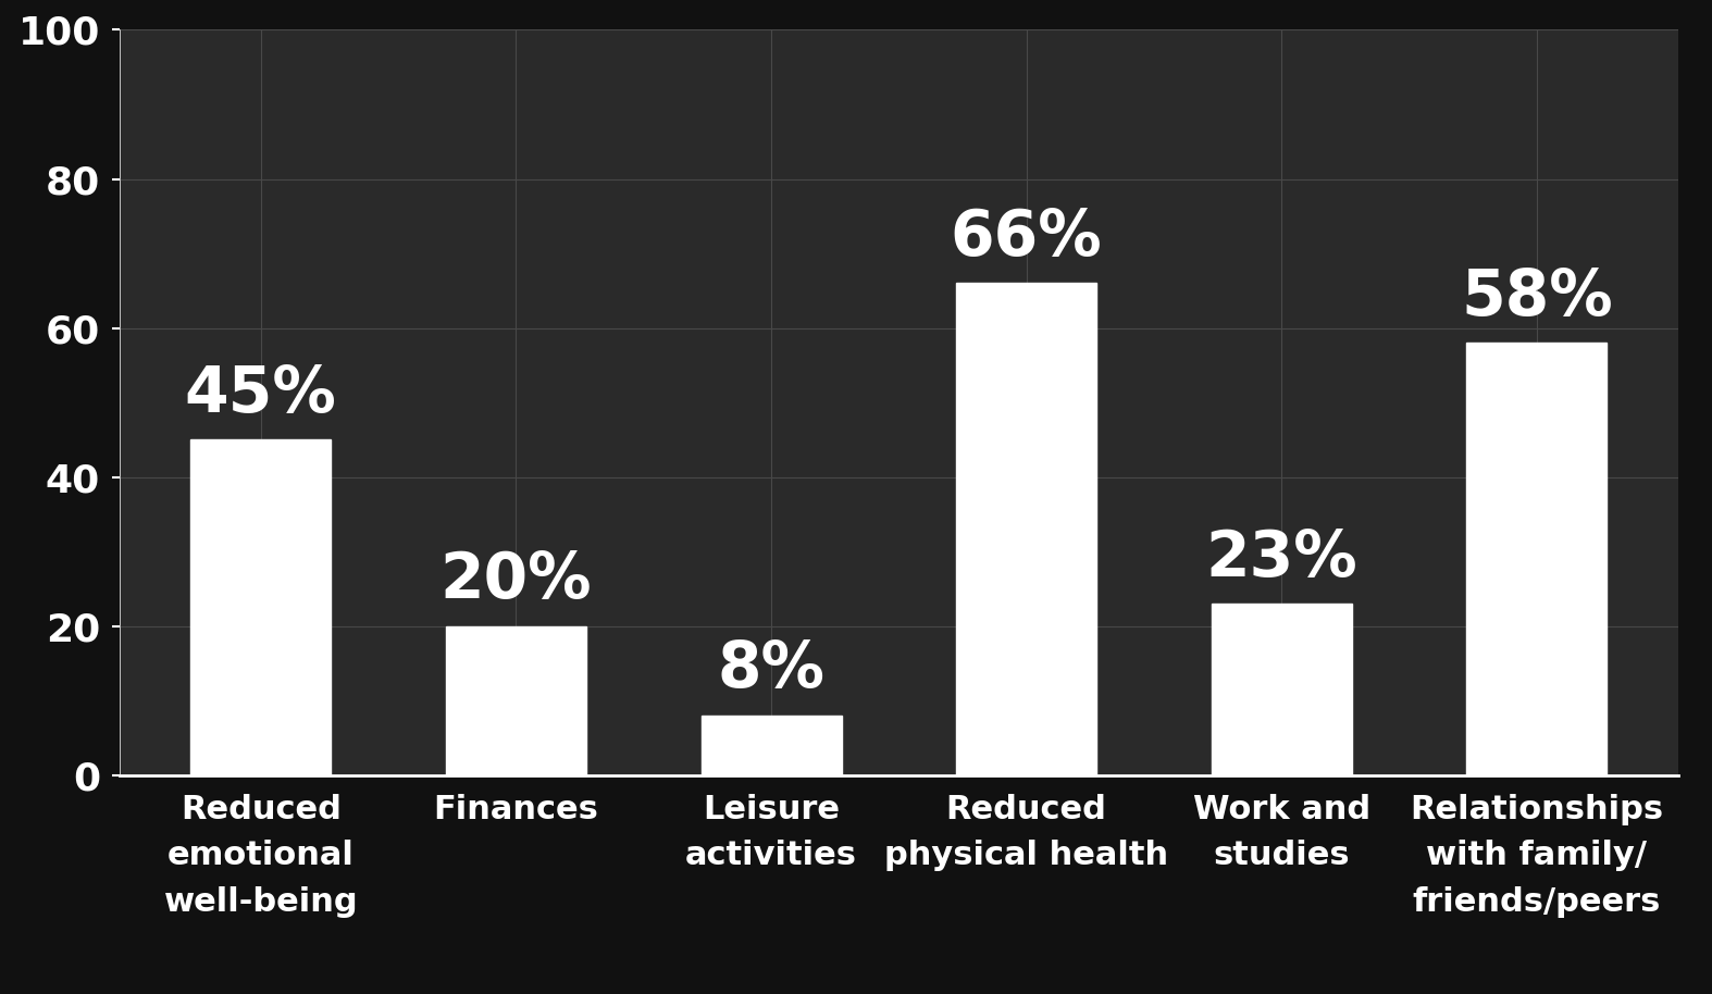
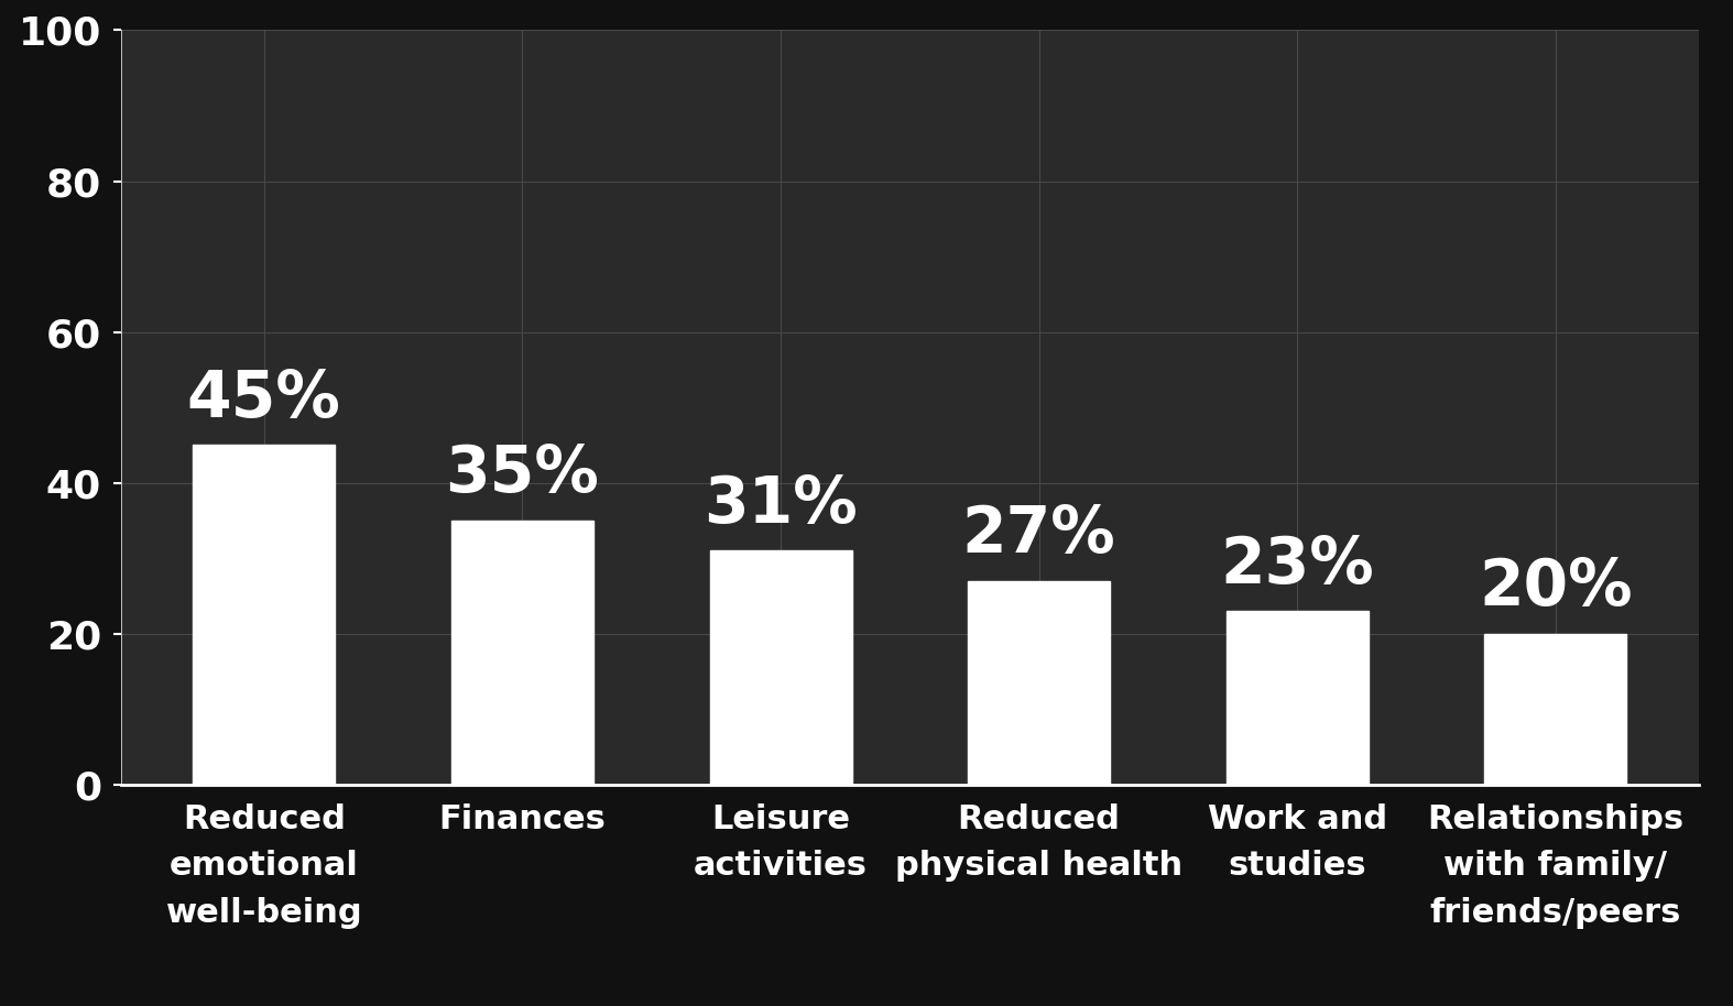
Finances: 20% -> 35%
Leisure activities: 8% -> 31%
Reduced physical health: 66% -> 27%
Relationships with family/ friends/peers: 58% -> 20%
